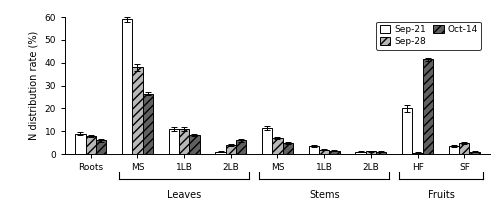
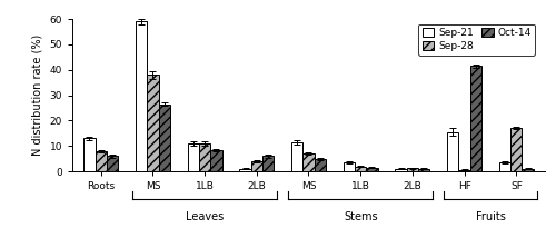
Sep-21/Roots: 9.0 -> 13.0
Sep-21/HF: 20.0 -> 15.5
Sep-28/SF: 5.0 -> 17.0
